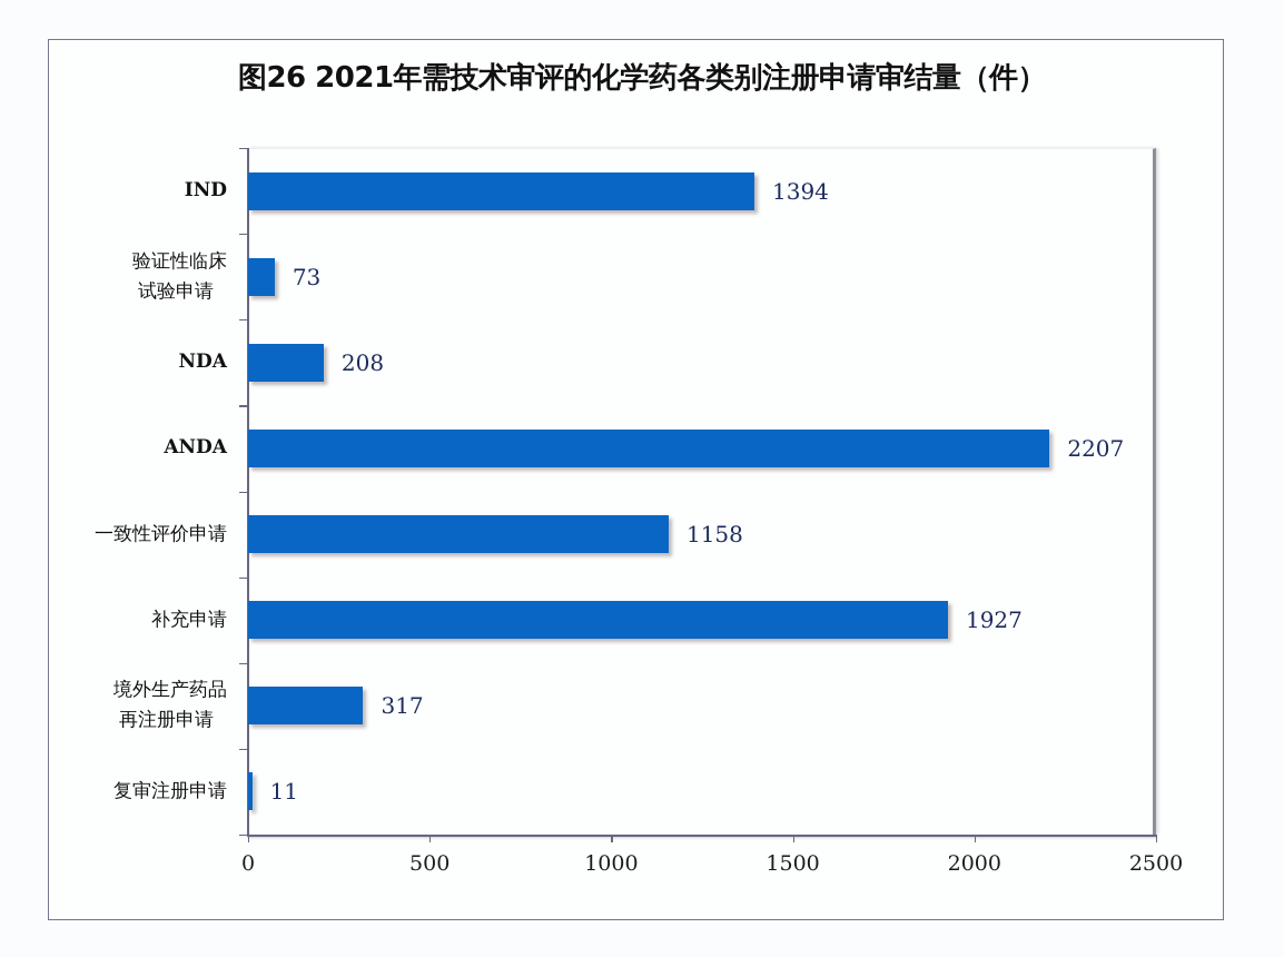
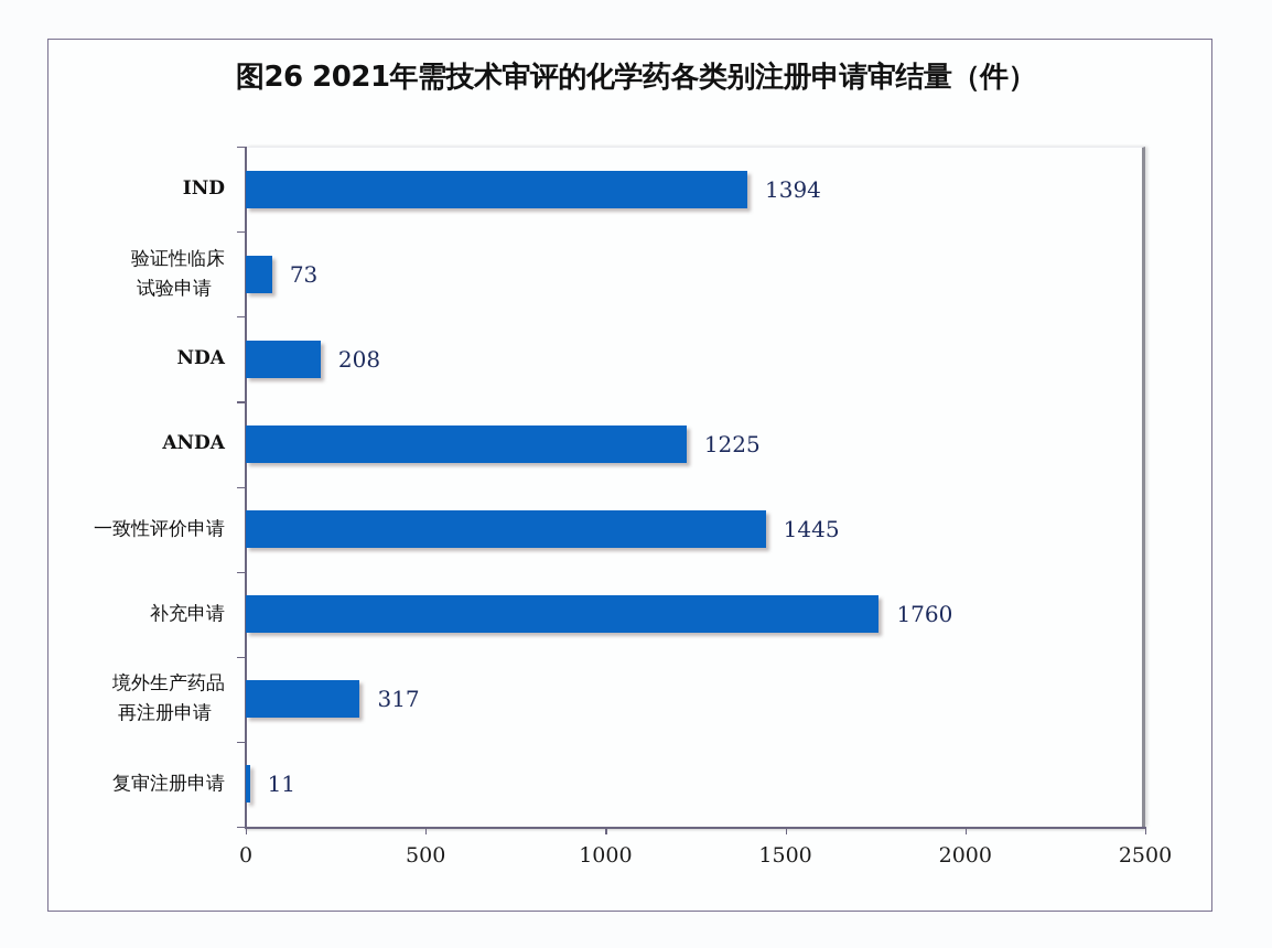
ANDA: 2207 -> 1225
一致性评价申请: 1158 -> 1445
补充申请: 1927 -> 1760
